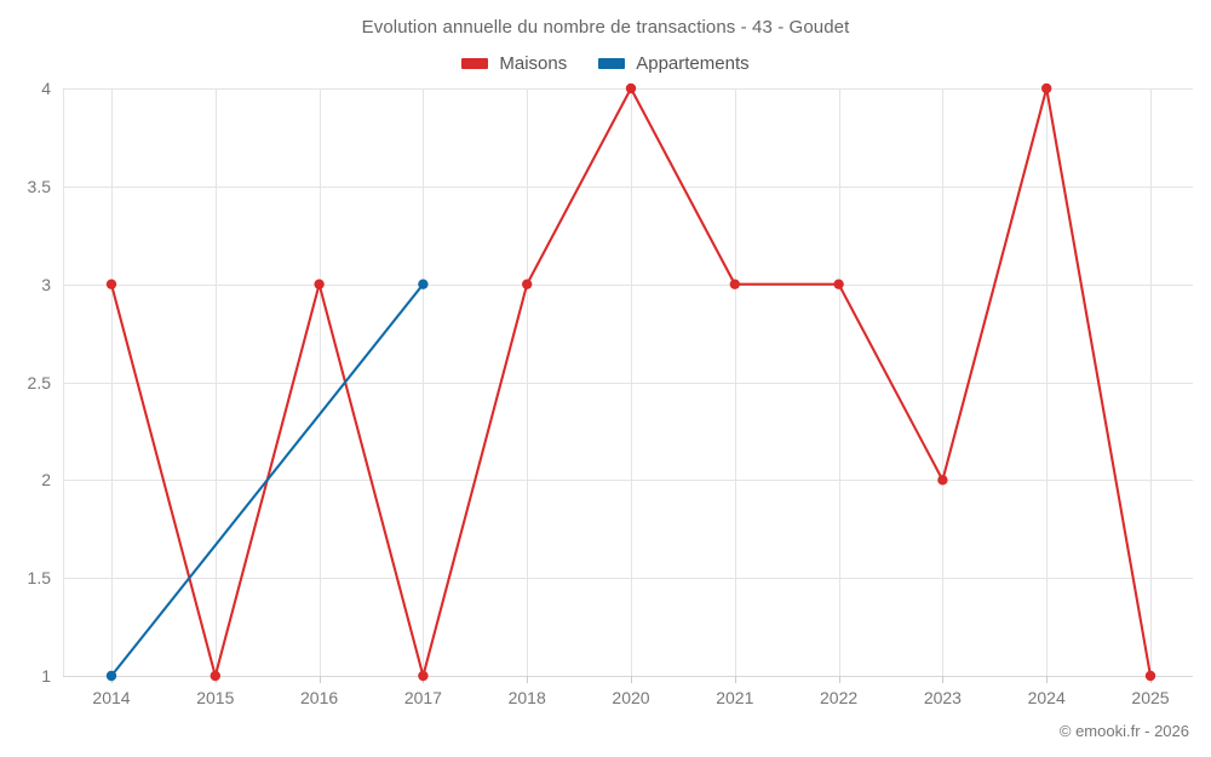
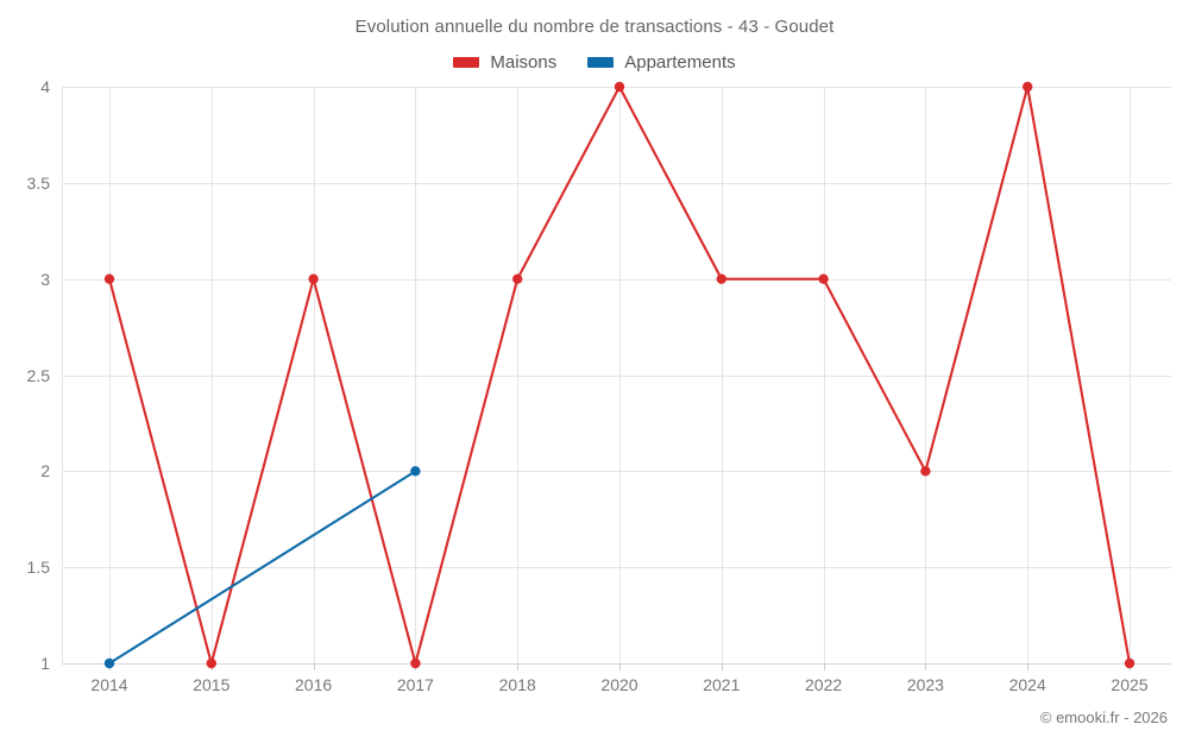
Appartements/2017: 3 -> 2
